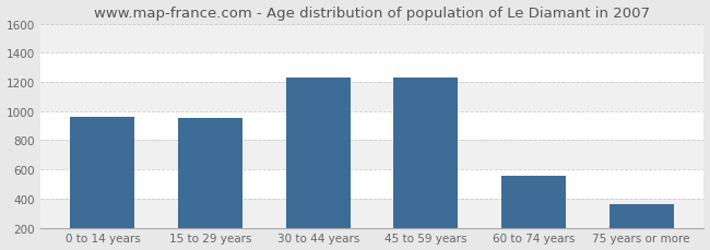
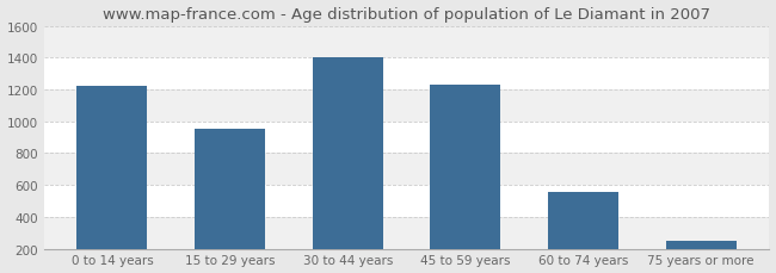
0 to 14 years: 960 -> 1220
30 to 44 years: 1230 -> 1400
75 years or more: 360 -> 250
